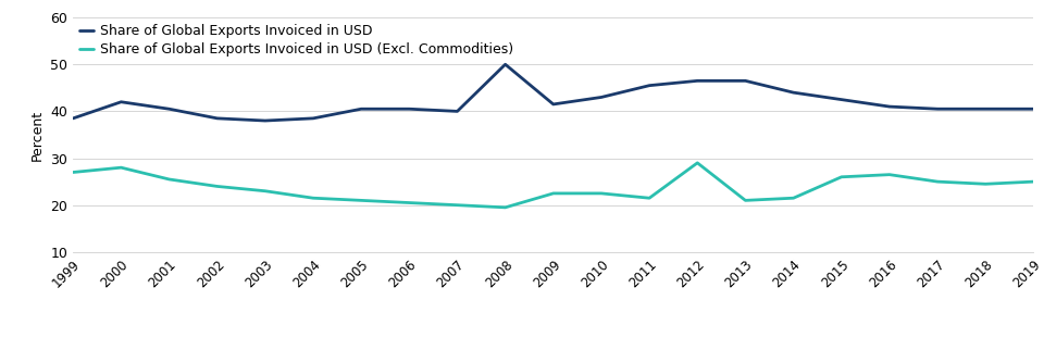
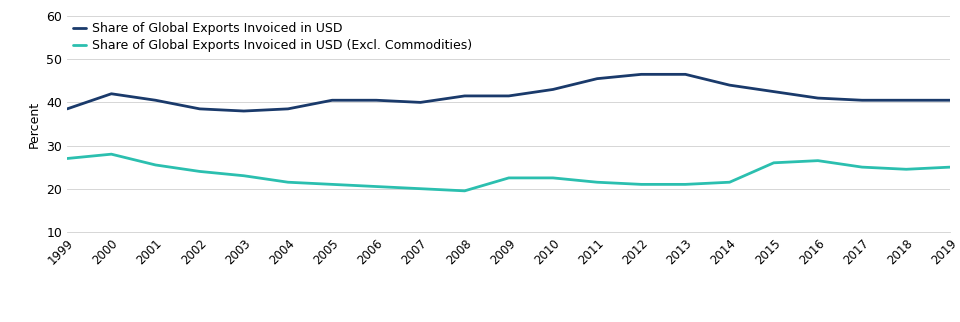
Share of Global Exports Invoiced in USD/2008: 50.0 -> 41.5
Share of Global Exports Invoiced in USD (Excl. Commodities)/2012: 29.0 -> 21.0
